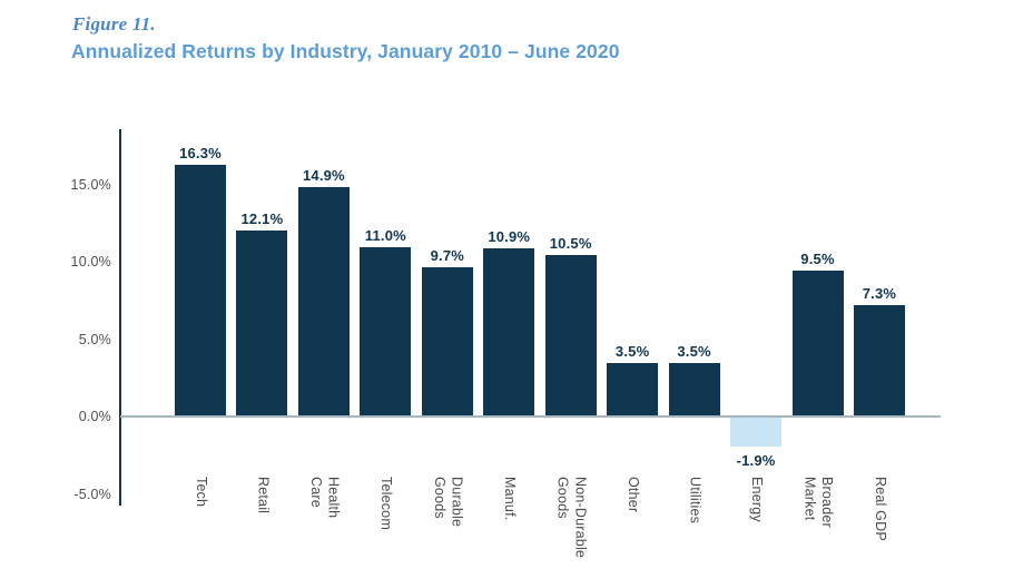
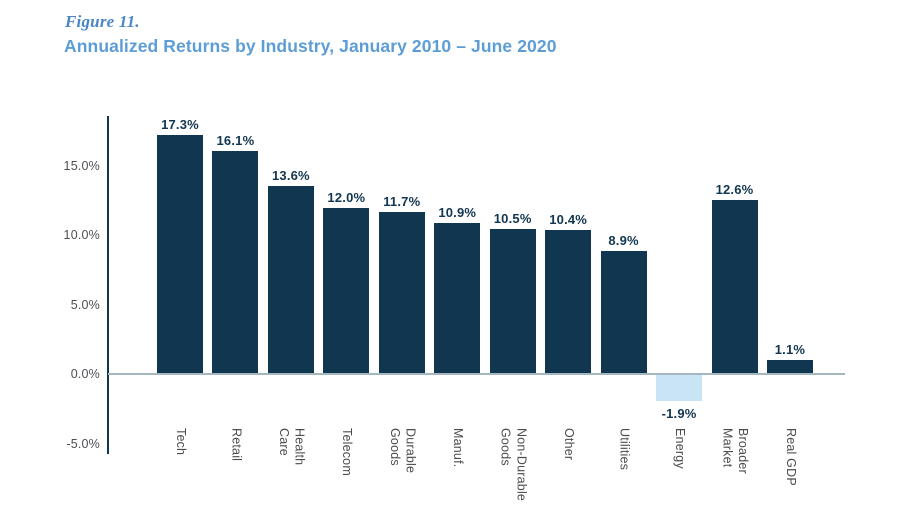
Tech: 16.3% -> 17.3%
Retail: 12.1% -> 16.1%
Health Care: 14.9% -> 13.6%
Telecom: 11.0% -> 12.0%
Durable Goods: 9.7% -> 11.7%
Other: 3.5% -> 10.4%
Utilities: 3.5% -> 8.9%
Broader Market: 9.5% -> 12.6%
Real GDP: 7.3% -> 1.1%
